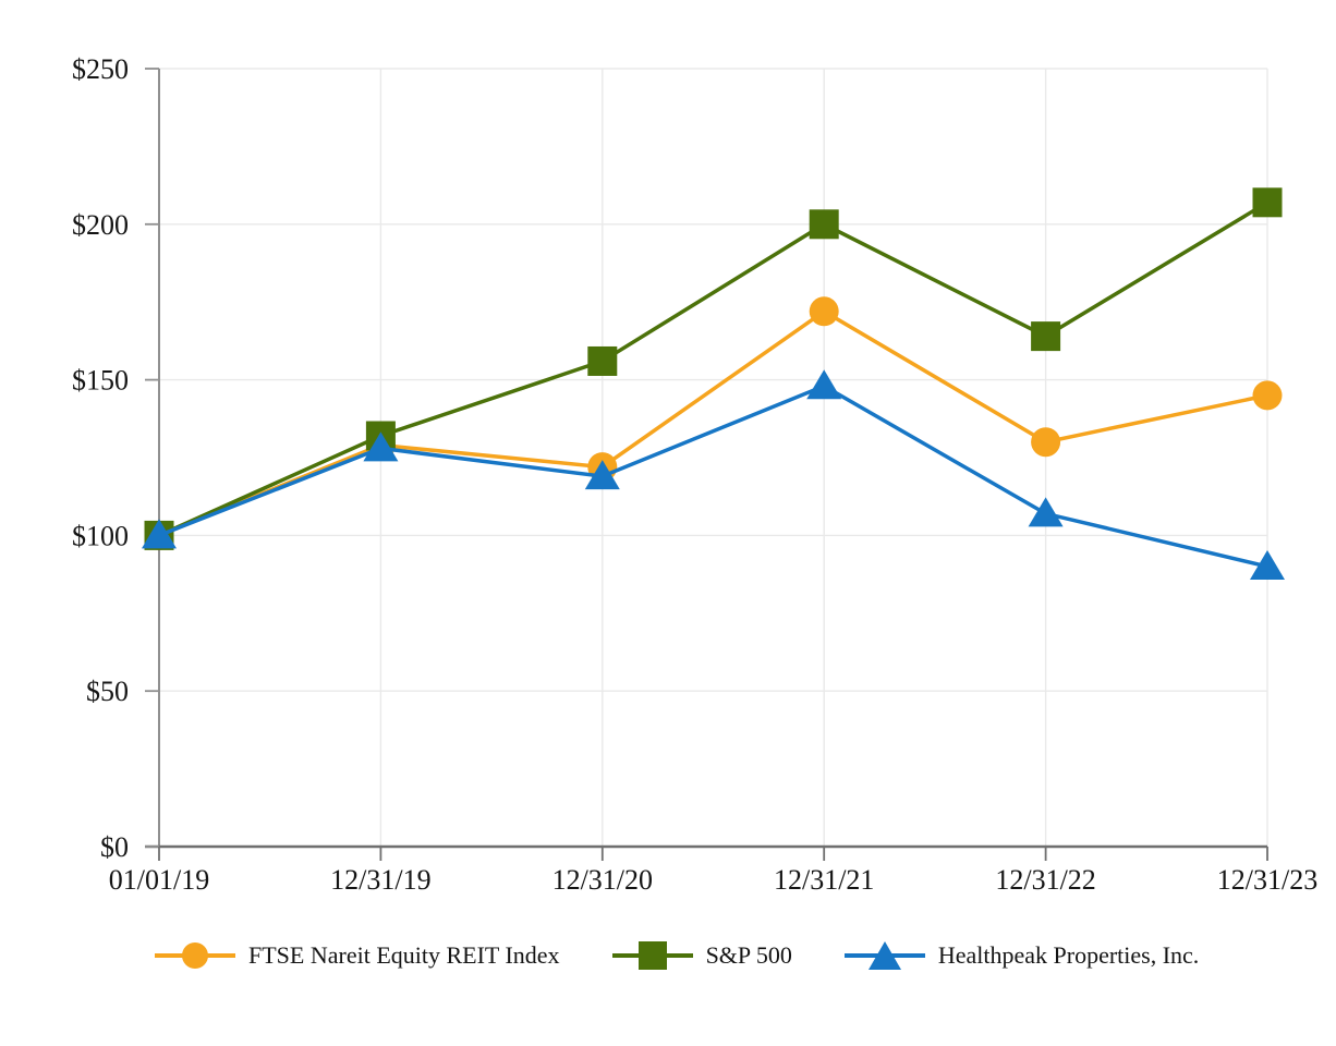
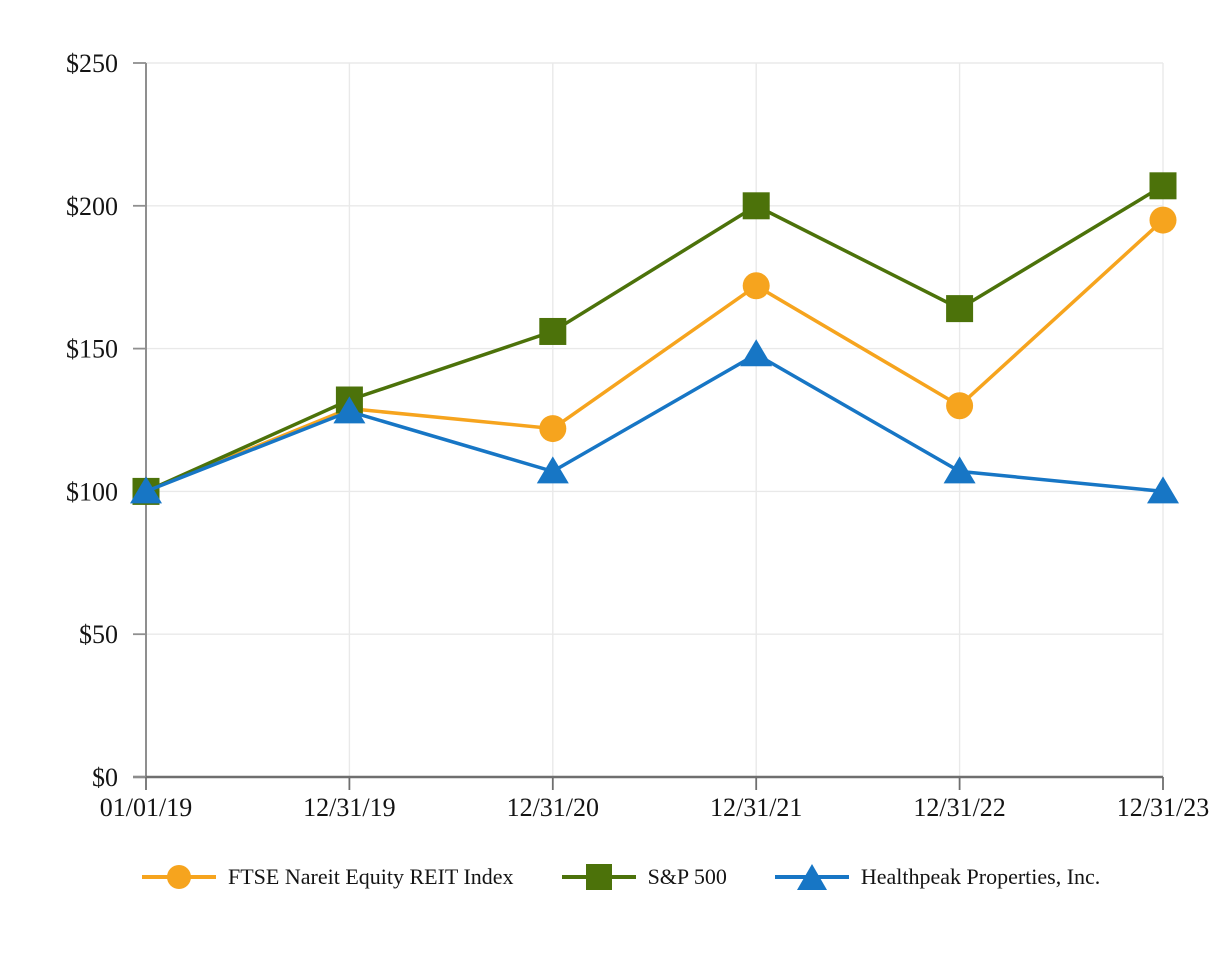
Healthpeak Properties, Inc./12/31/20: $119 -> $107
FTSE Nareit Equity REIT Index/12/31/23: $145 -> $195
Healthpeak Properties, Inc./12/31/23: $90 -> $100
